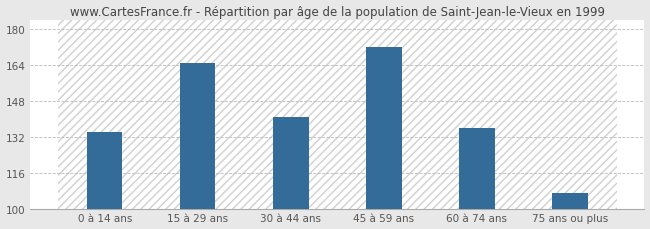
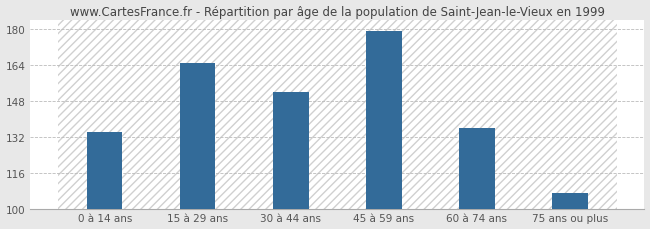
30 à 44 ans: 141 -> 152
45 à 59 ans: 172 -> 179
